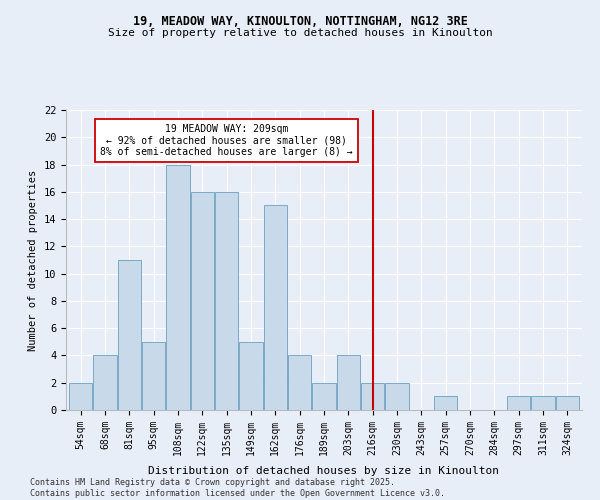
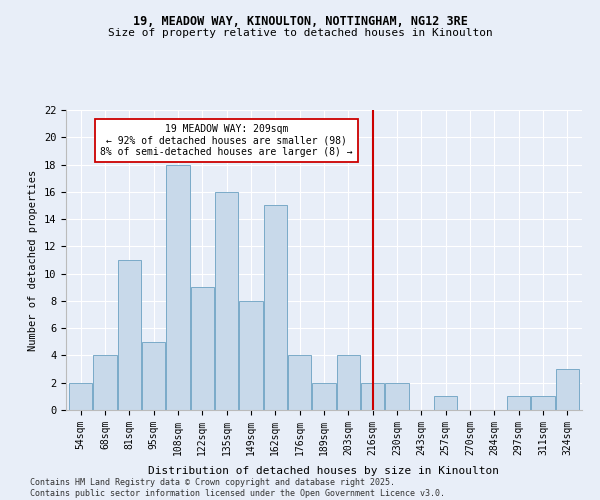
122sqm: 16 -> 9
149sqm: 5 -> 8
324sqm: 1 -> 3
